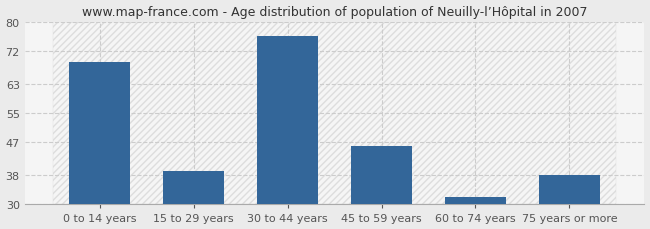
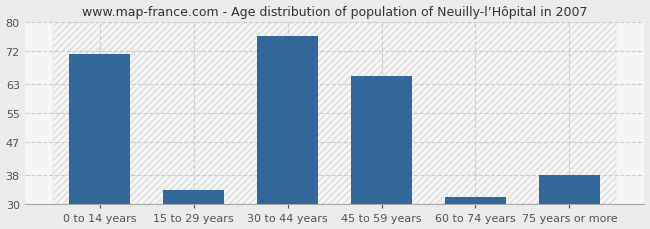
0 to 14 years: 69 -> 71
15 to 29 years: 39 -> 34
45 to 59 years: 46 -> 65
